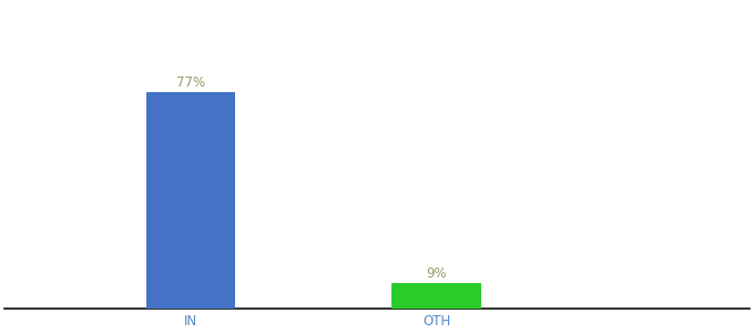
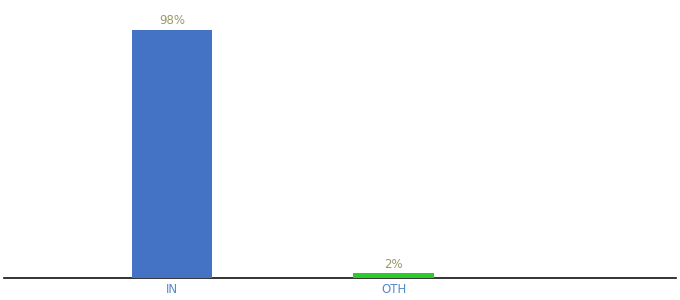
IN: 77% -> 98%
OTH: 9% -> 2%
